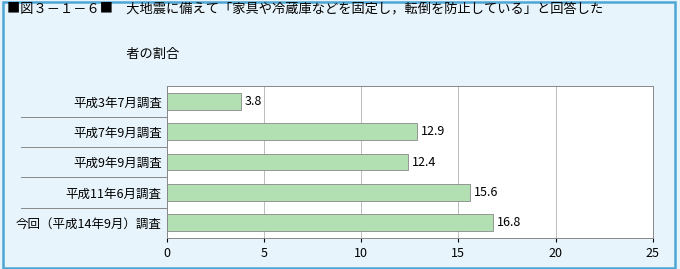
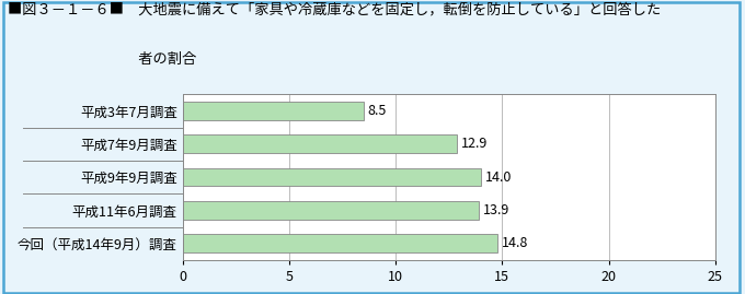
平成3年7月調査: 3.8 -> 8.5
平成9年9月調査: 12.4 -> 14.0
平成11年6月調査: 15.6 -> 13.9
今回（平成14年9月）調査: 16.8 -> 14.8
